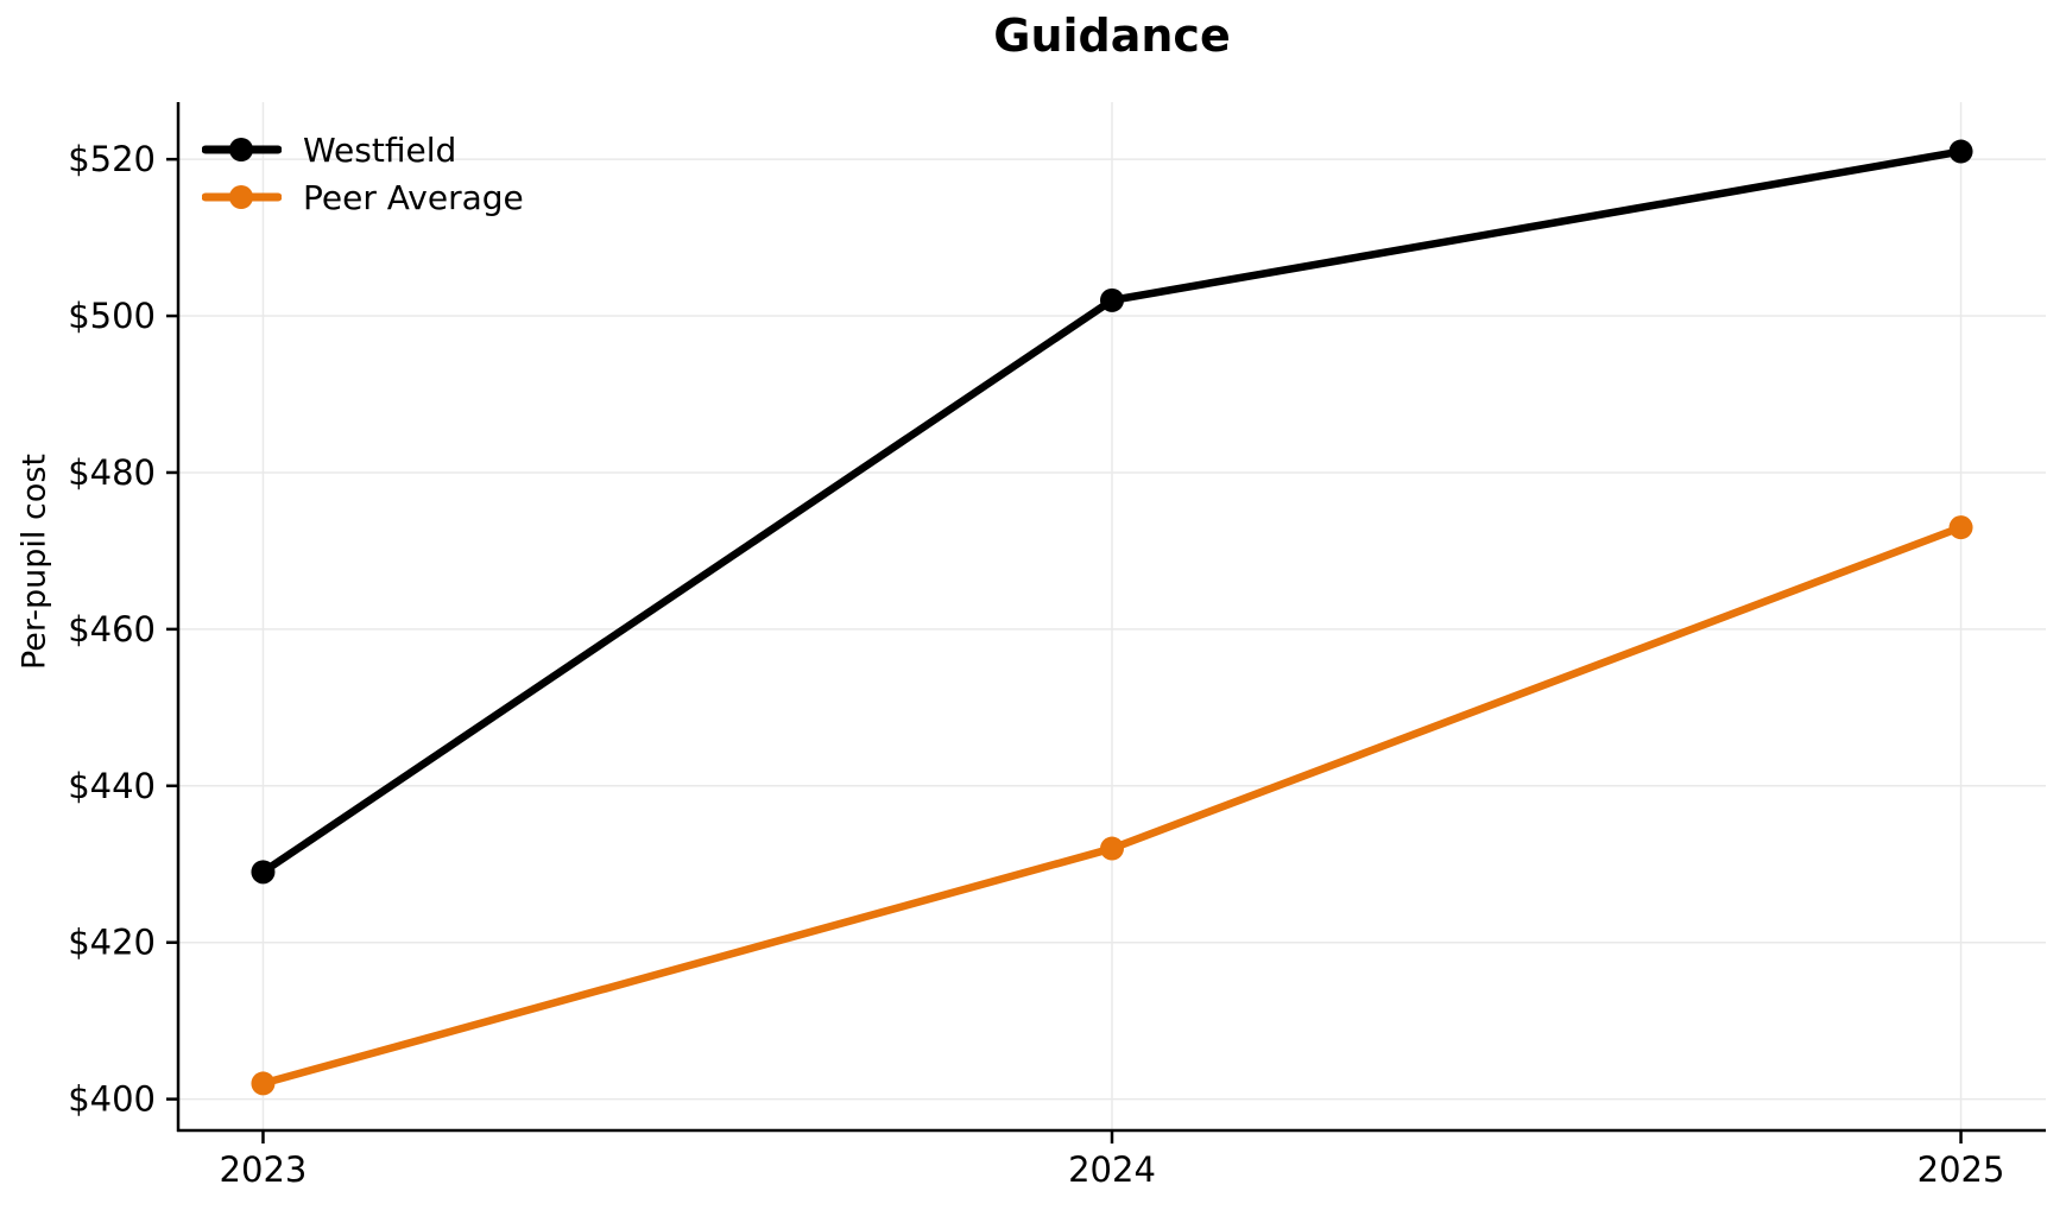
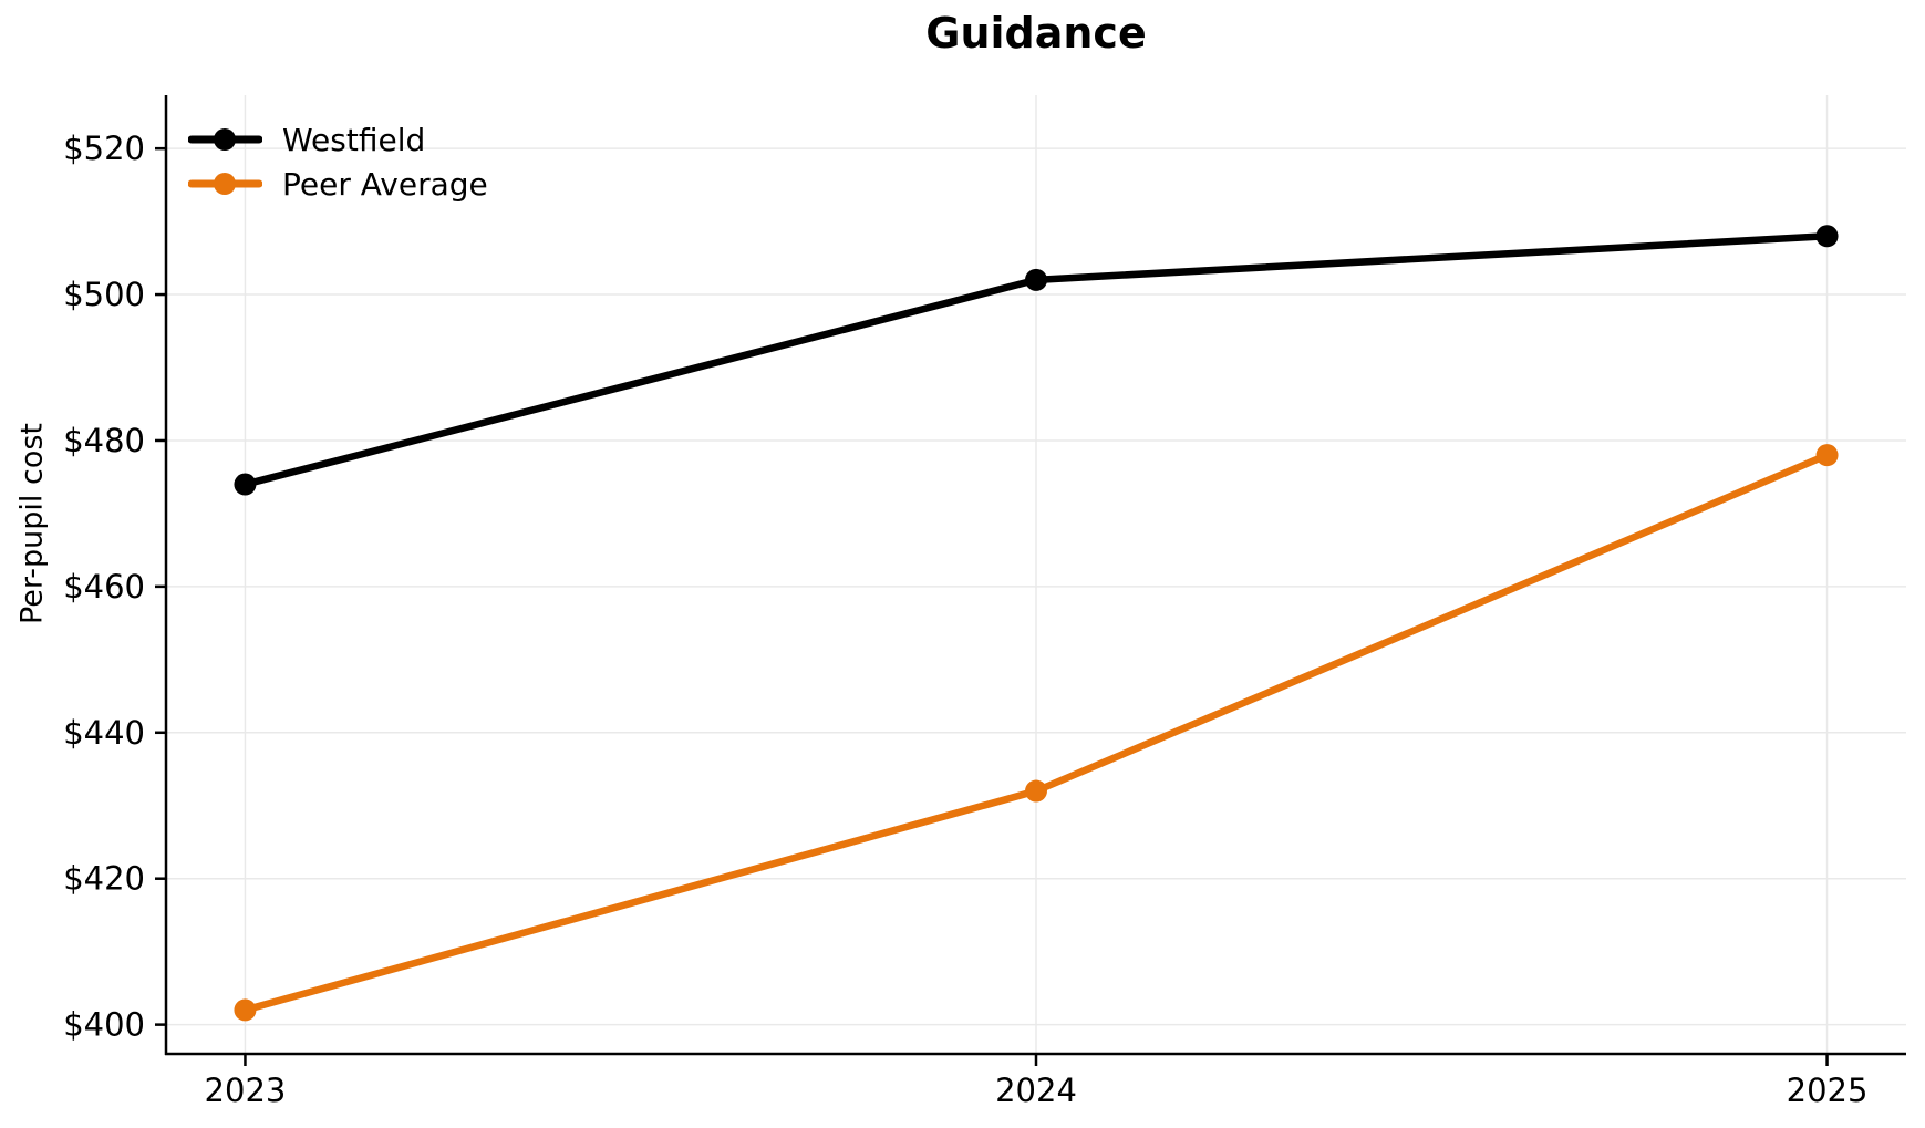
Westfield/2023: $429 -> $474
Westfield/2025: $521 -> $508
Peer Average/2025: $473 -> $478
